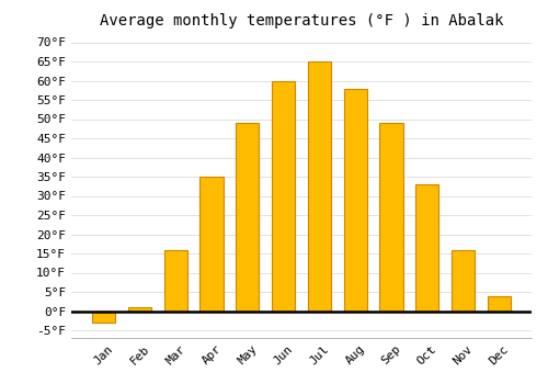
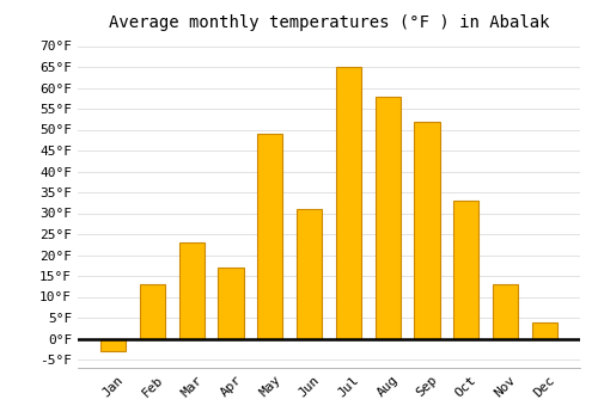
Feb: 1°F -> 13°F
Mar: 16°F -> 23°F
Apr: 35°F -> 17°F
Jun: 60°F -> 31°F
Sep: 49°F -> 52°F
Nov: 16°F -> 13°F
